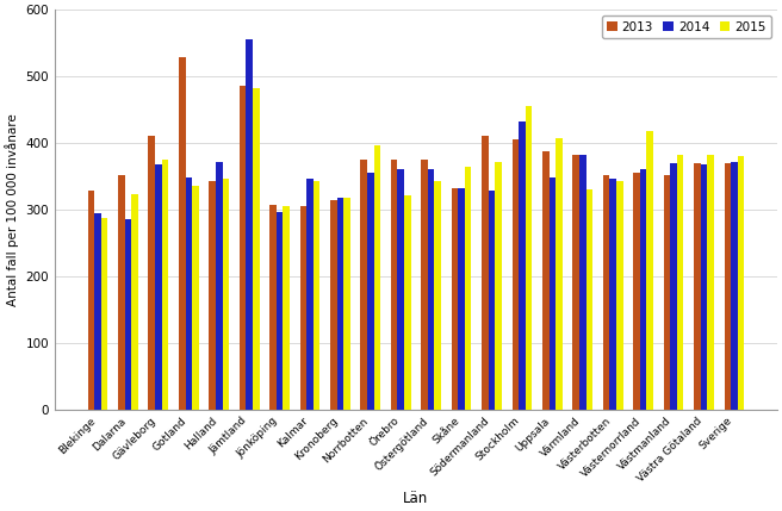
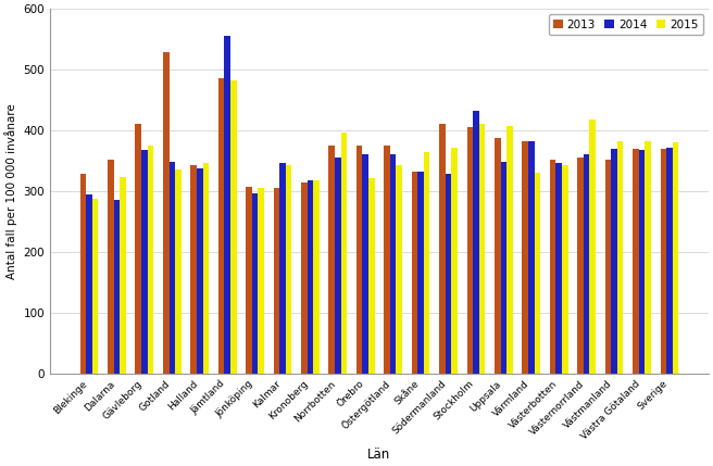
2014/Halland: 372 -> 338
2015/Stockholm: 456 -> 410
